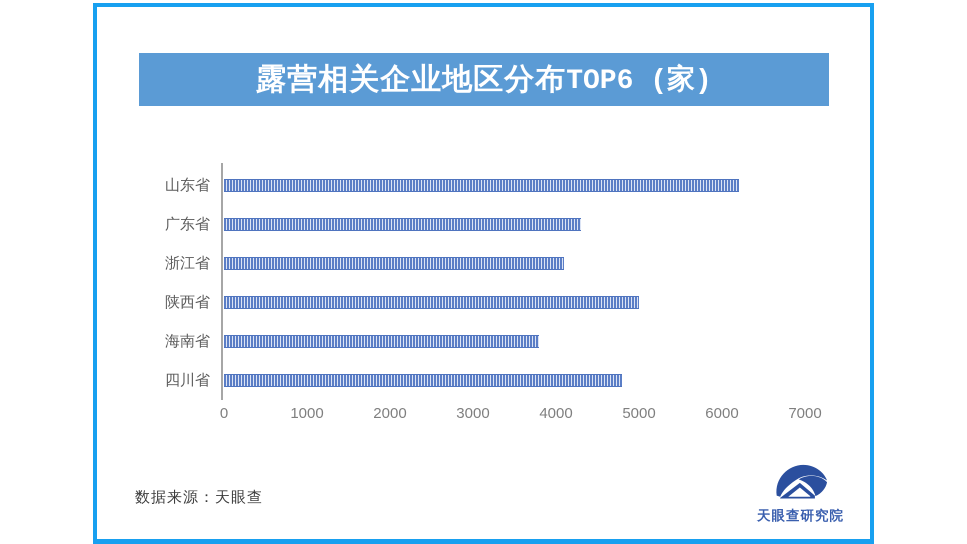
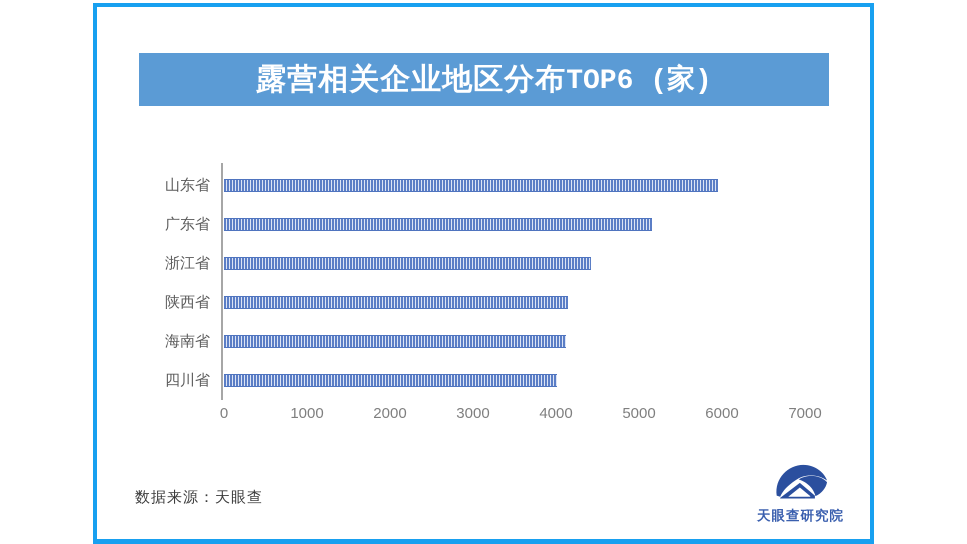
山东省: 6200 -> 6000
广东省: 4300 -> 5200
浙江省: 4100 -> 4400
陕西省: 5000 -> 4200
海南省: 3800 -> 4100
四川省: 4800 -> 4000
